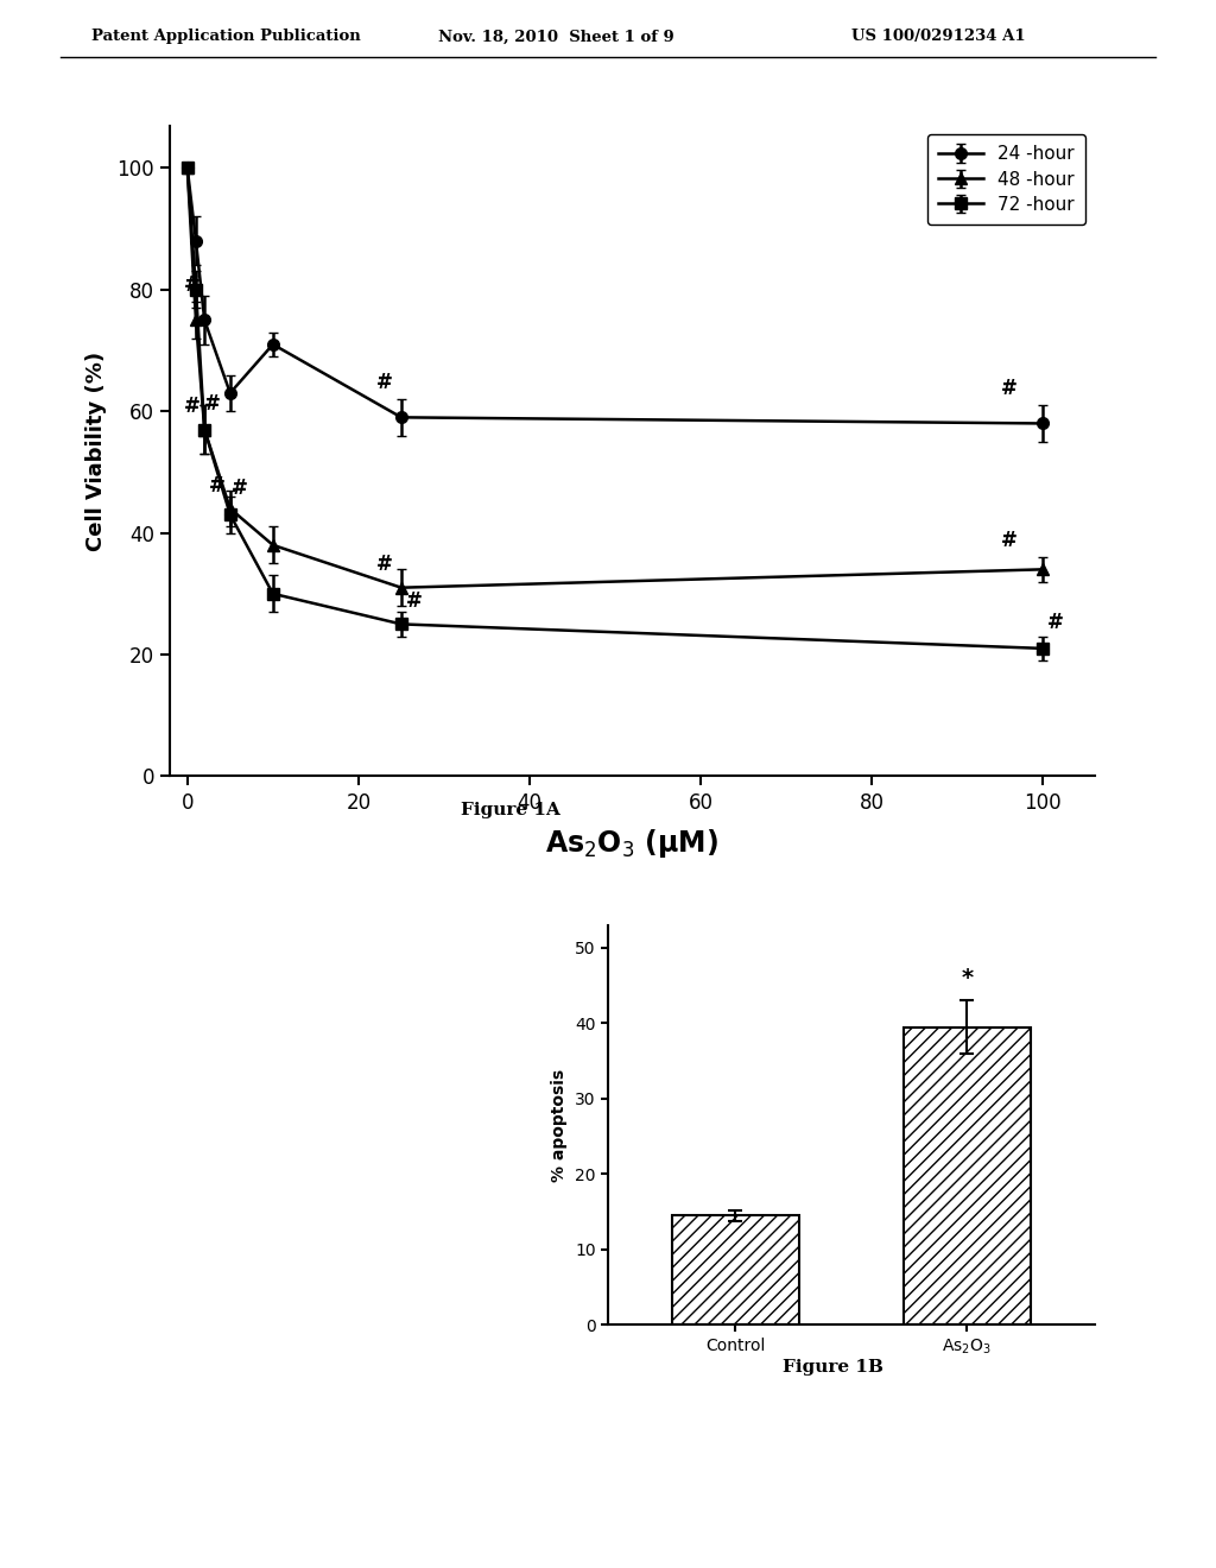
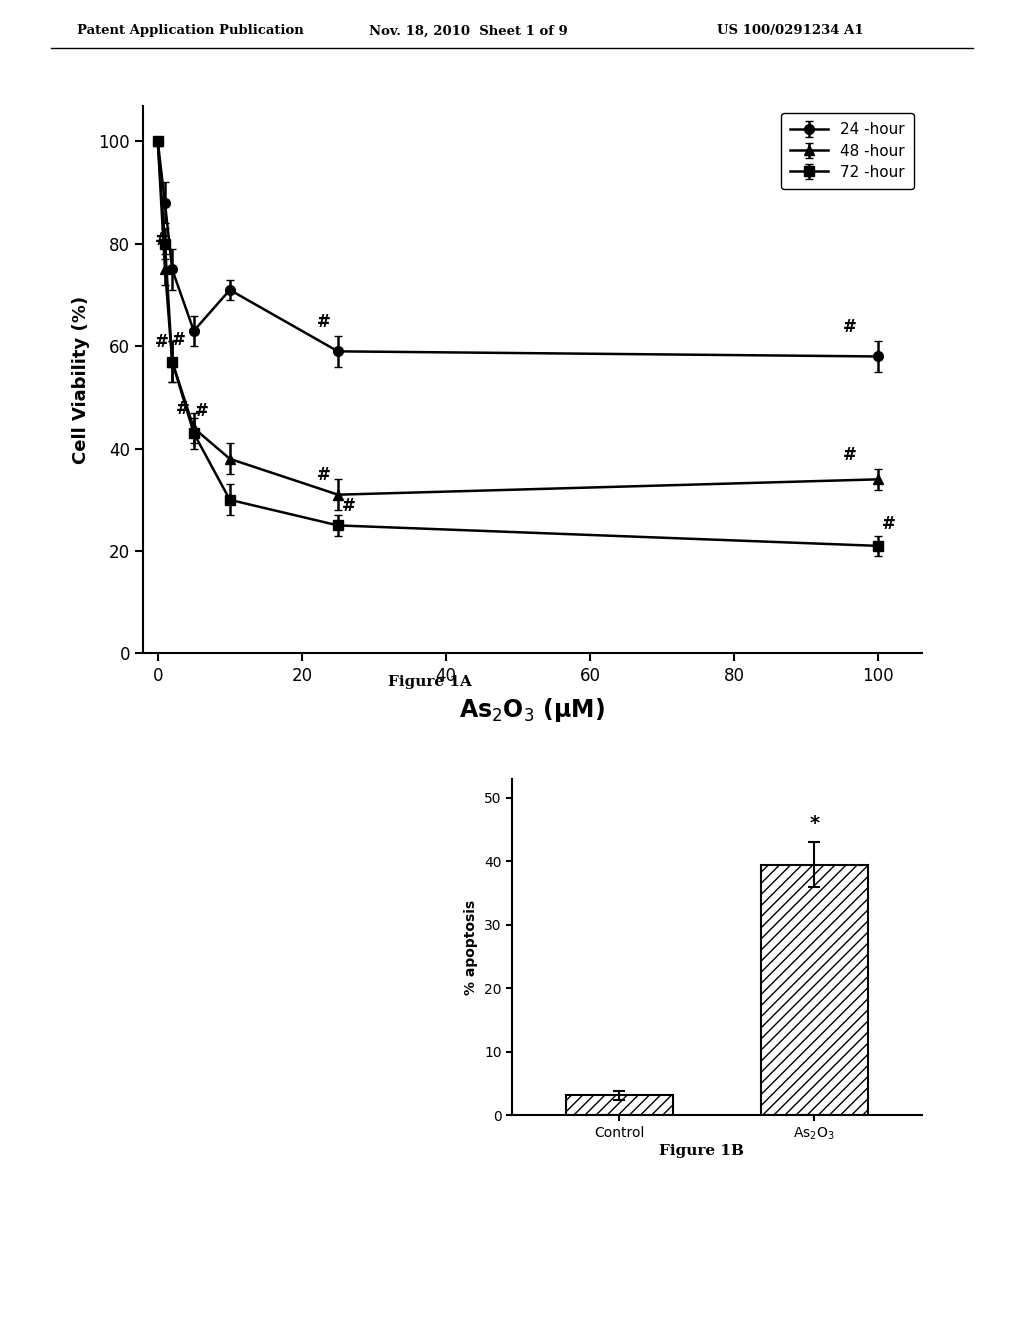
Control: 14.5 -> 3.2
